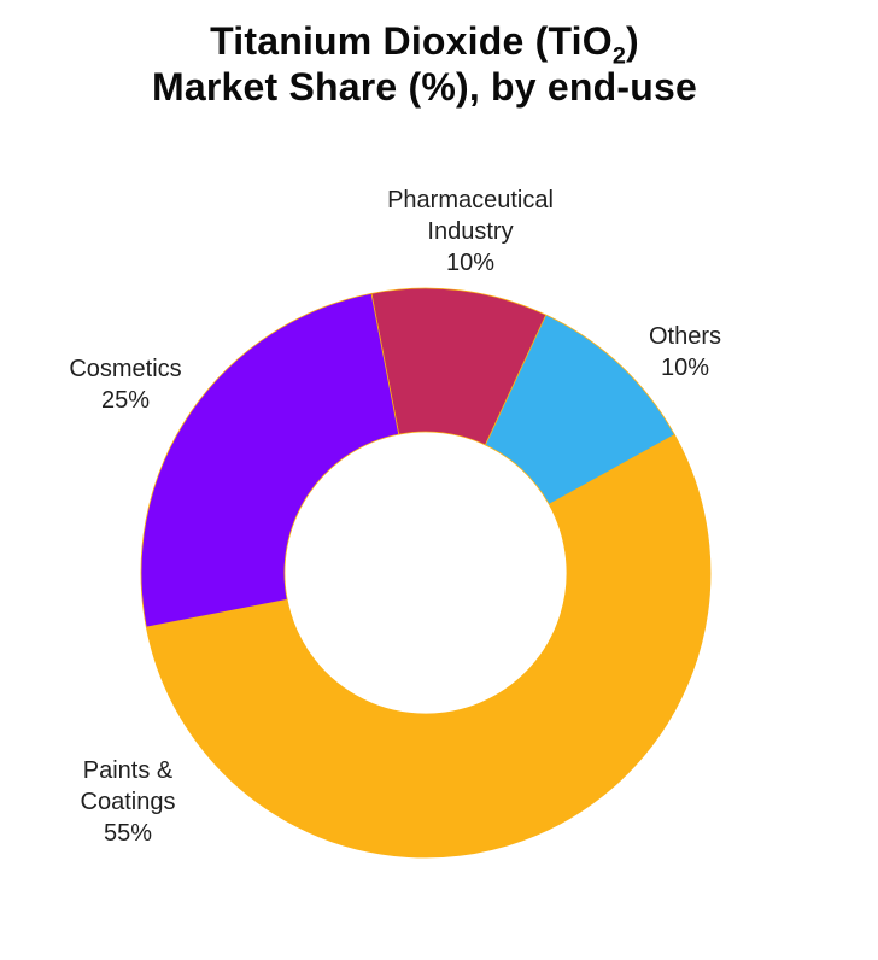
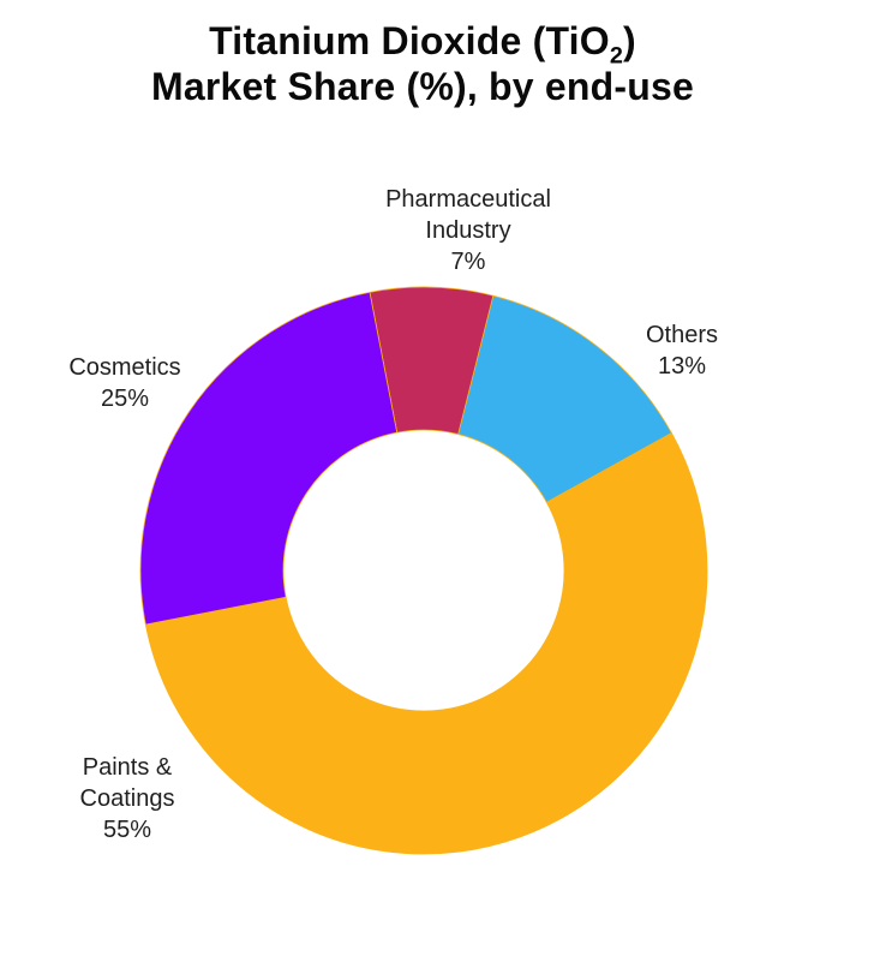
Pharmaceutical Industry: 10% -> 7%
Others: 10% -> 13%
